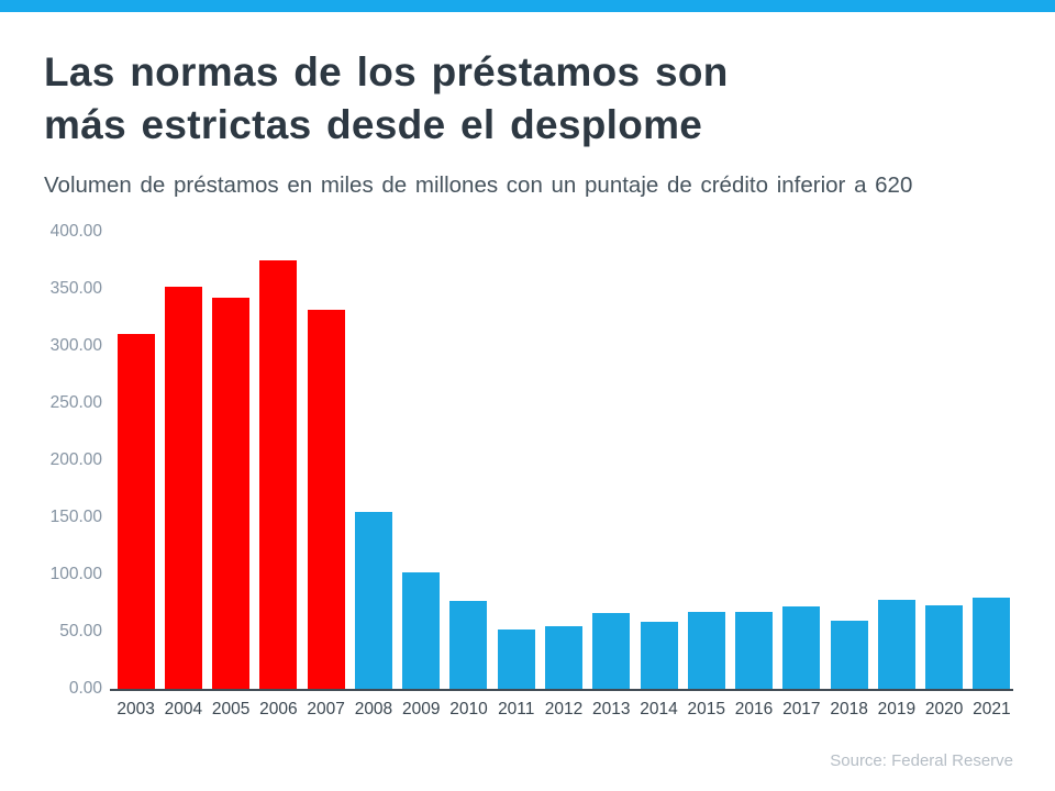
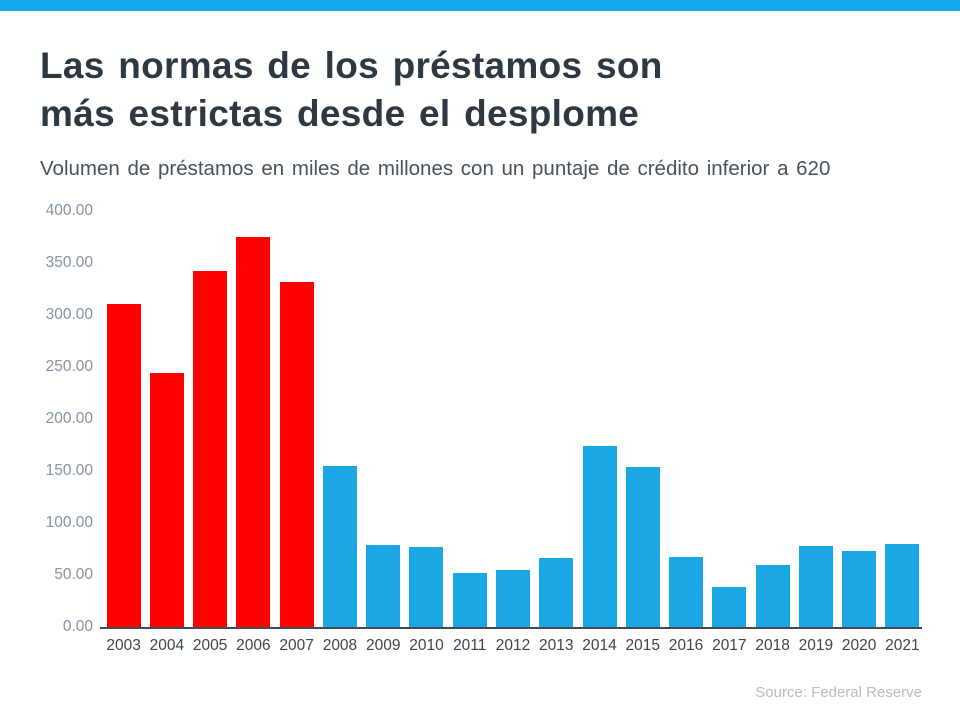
2004: 352 -> 244
2009: 102 -> 79
2014: 59 -> 174
2015: 67 -> 154
2017: 72 -> 38
